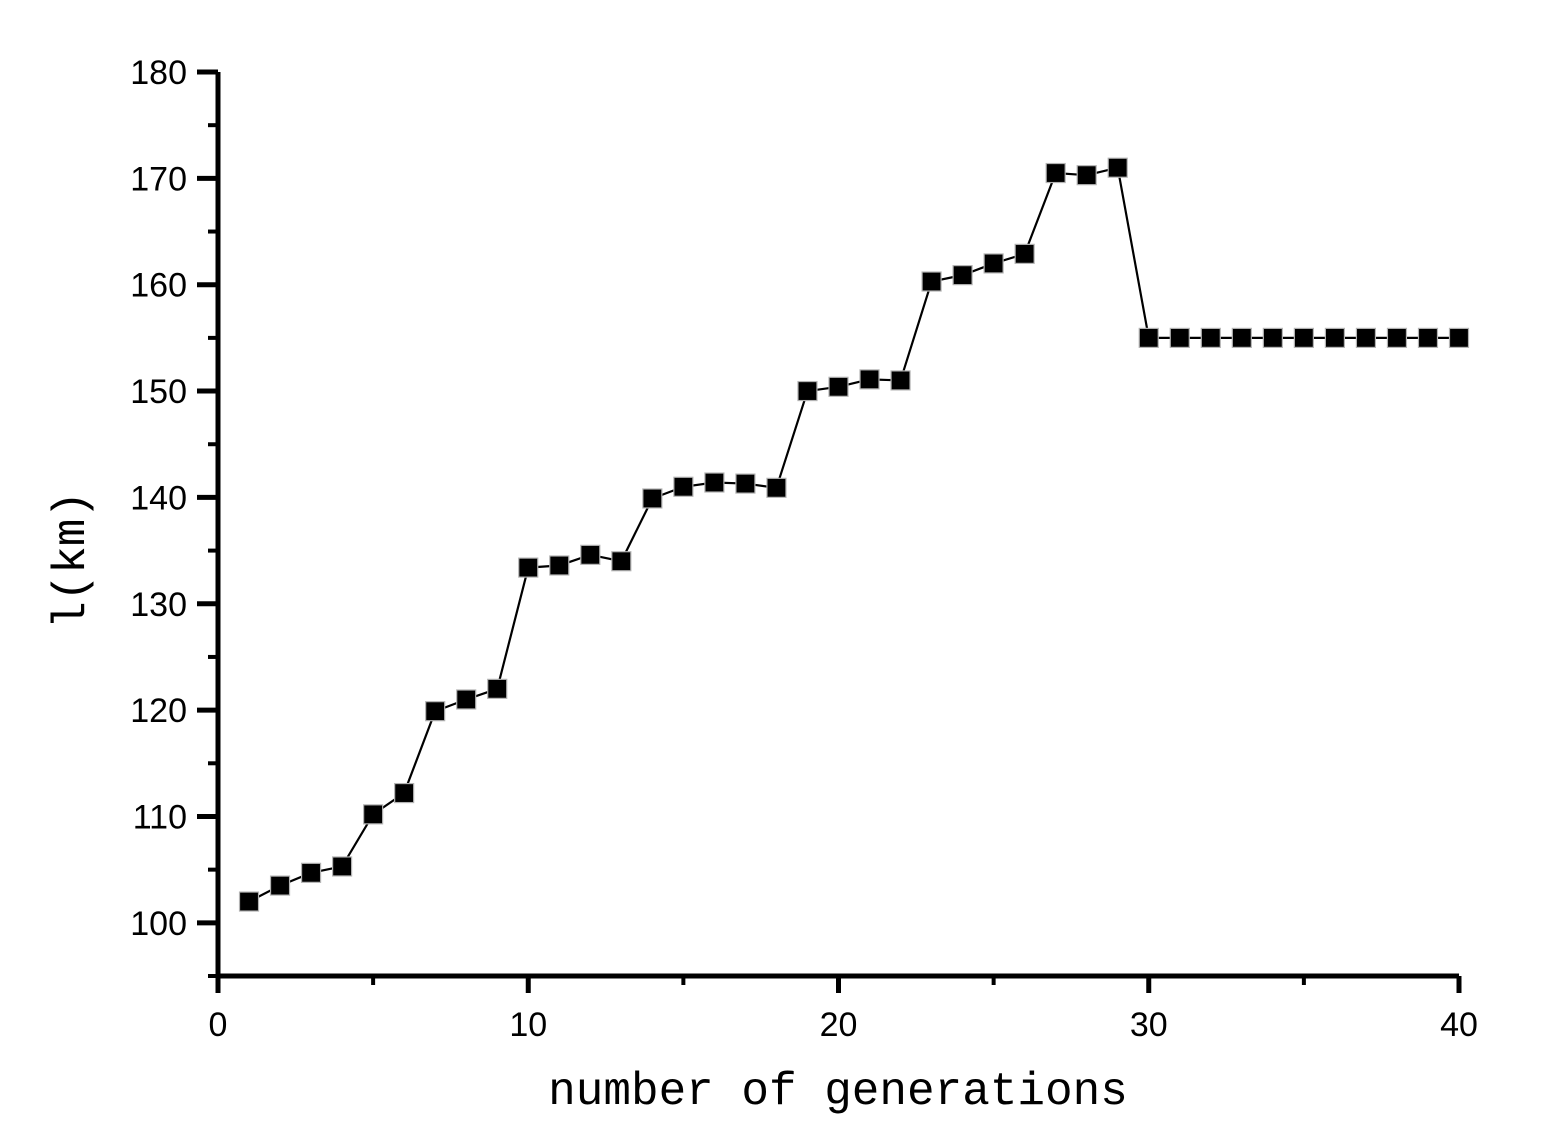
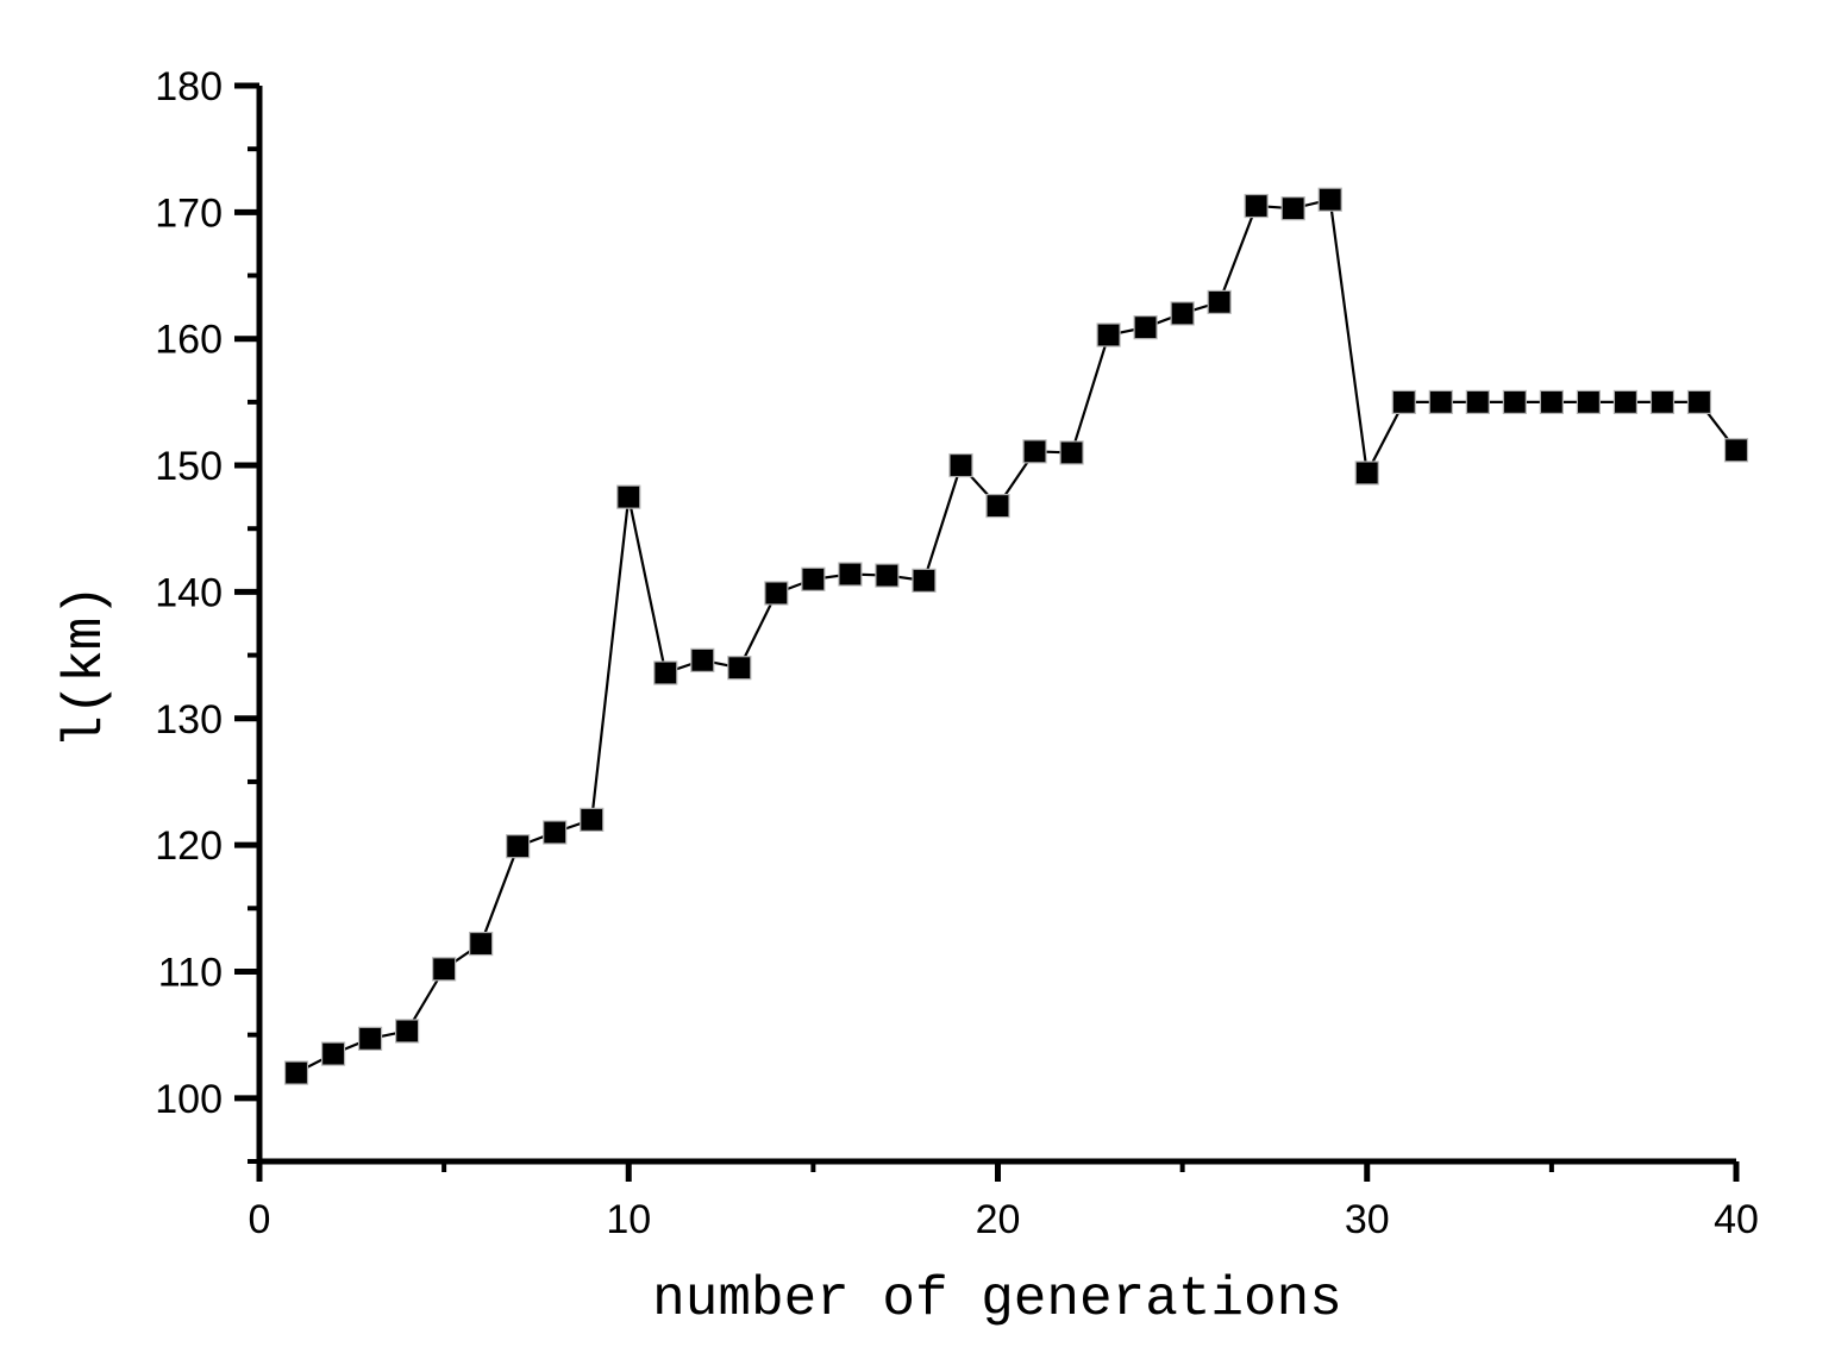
10: 133.4 -> 147.5
20: 150.4 -> 146.8
30: 155.0 -> 149.4
40: 155.0 -> 151.2
